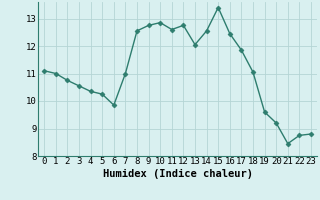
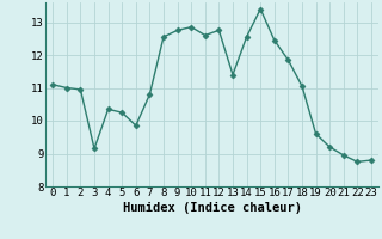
2: 10.75 -> 10.95
3: 10.55 -> 9.15
7: 11.00 -> 10.80
13: 12.05 -> 11.40
21: 8.45 -> 8.95
